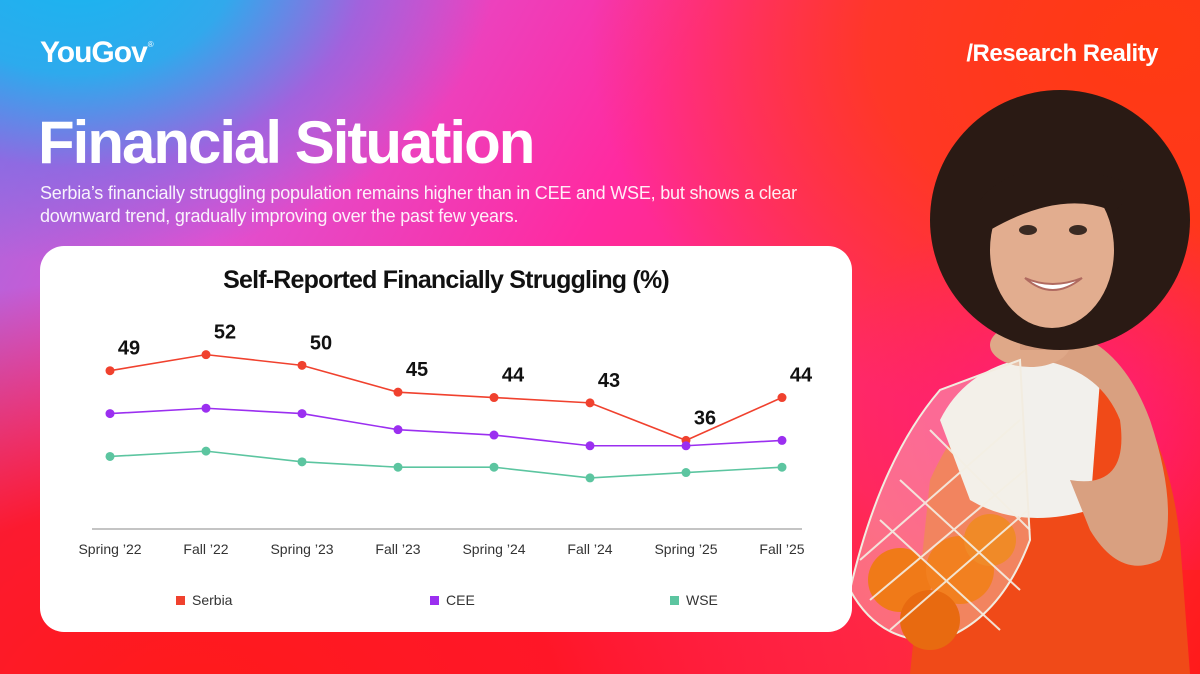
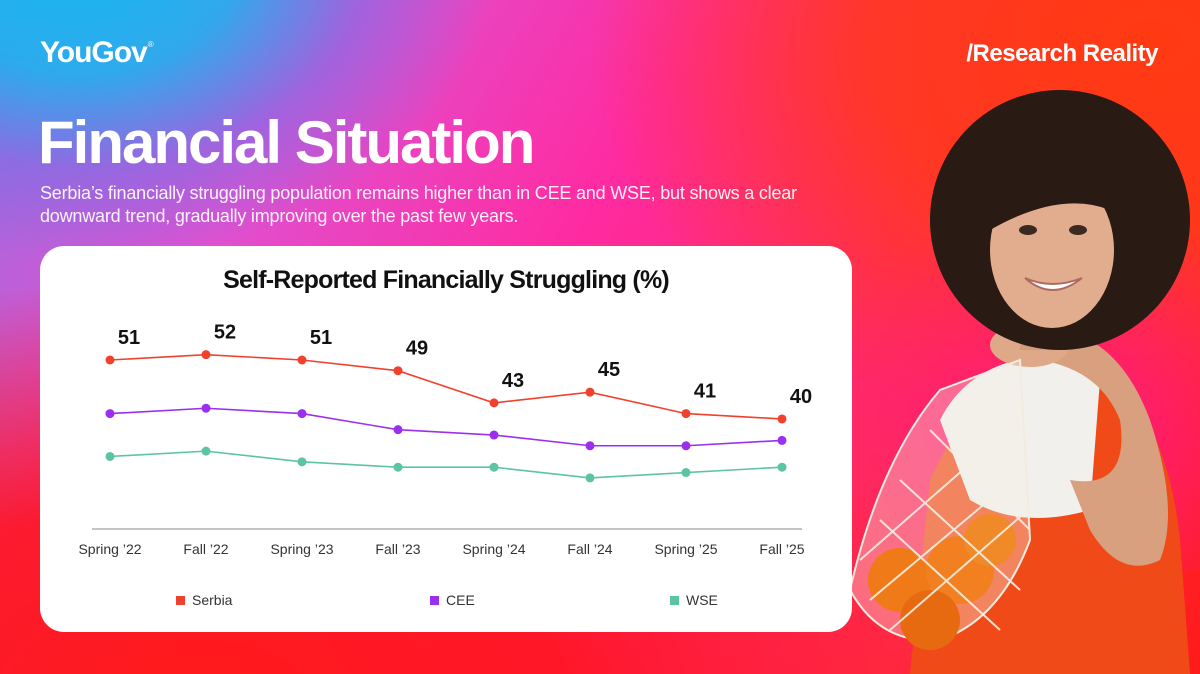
Serbia/Spring ’22: 49 -> 51
Serbia/Spring ’23: 50 -> 51
Serbia/Fall ’23: 45 -> 49
Serbia/Spring ’24: 44 -> 43
Serbia/Fall ’24: 43 -> 45
Serbia/Spring ’25: 36 -> 41
Serbia/Fall ’25: 44 -> 40
